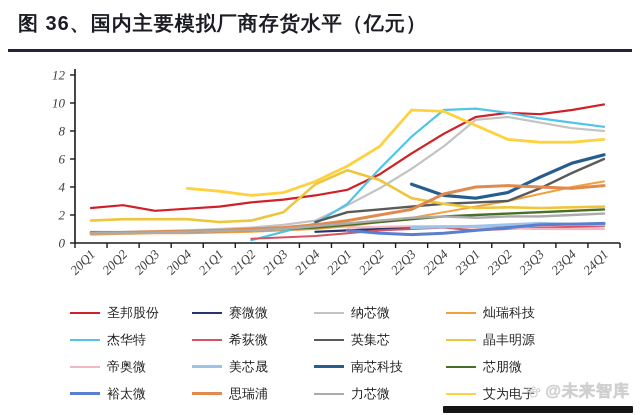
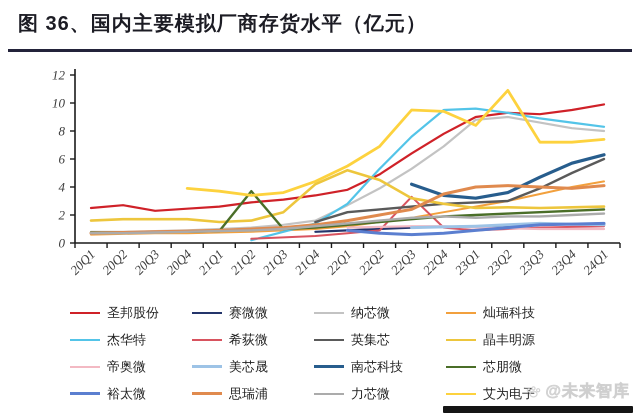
芯朋微/21Q2: 0.9 -> 3.7
希荻微/22Q3: 1.0 -> 3.3
艾为电子/23Q2: 7.4 -> 10.9
